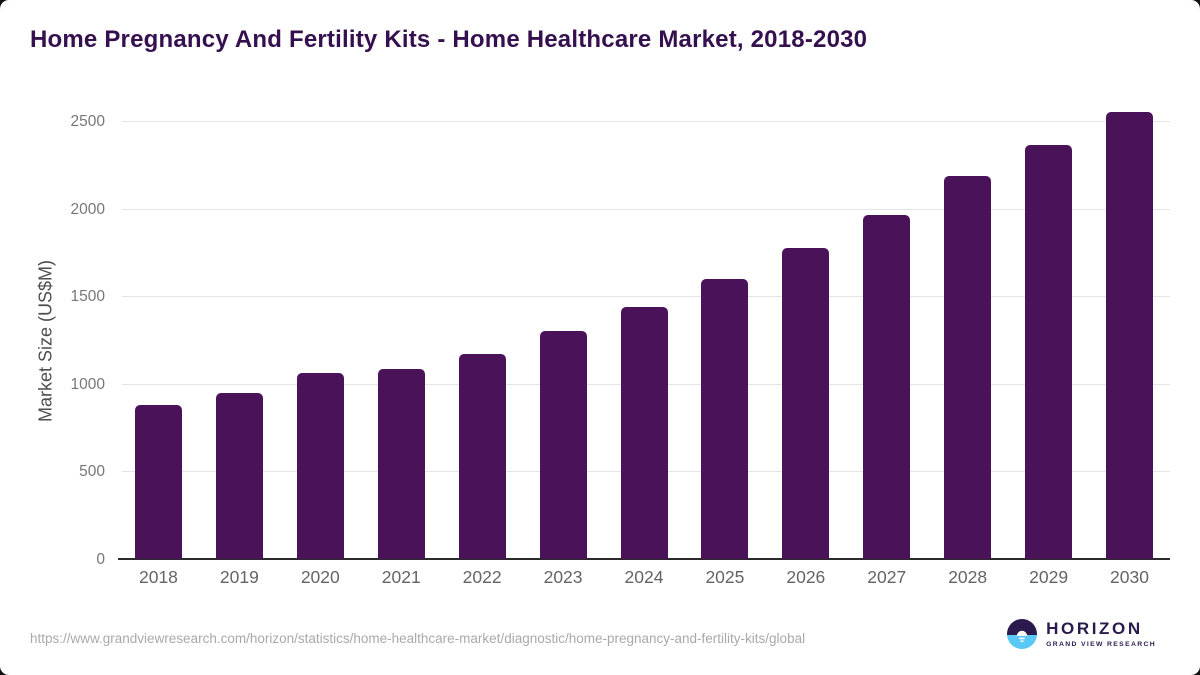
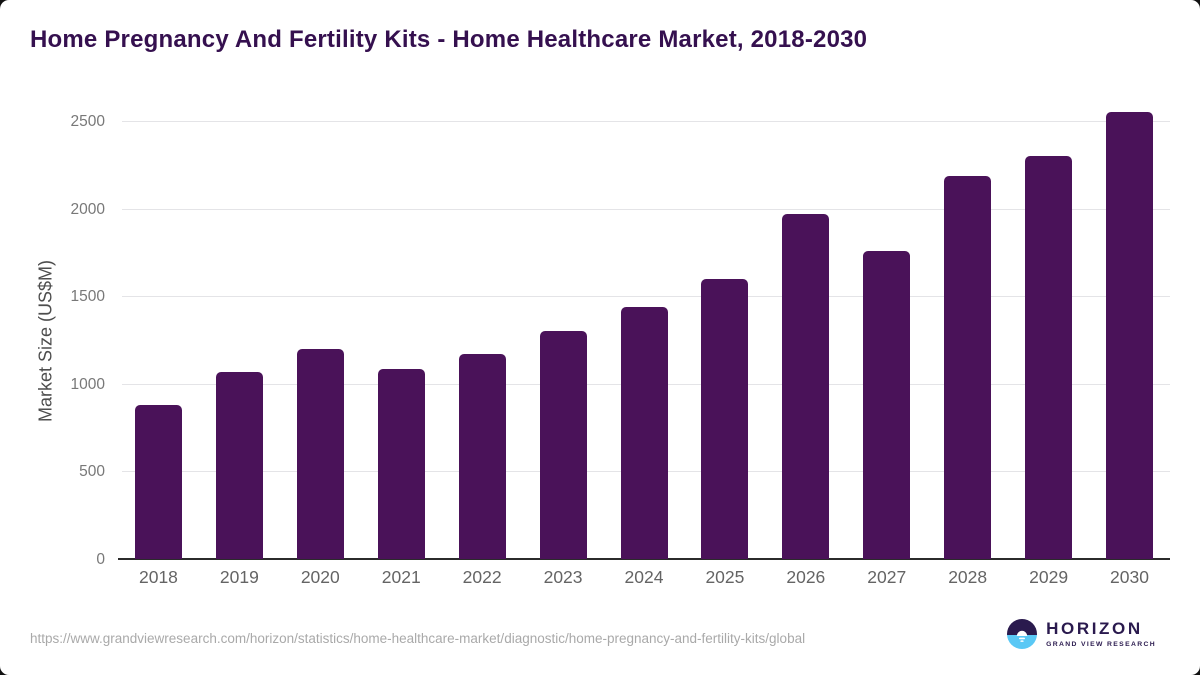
2019: 950 -> 1070
2020: 1060 -> 1200
2026: 1780 -> 1970
2027: 1960 -> 1760
2029: 2360 -> 2300
